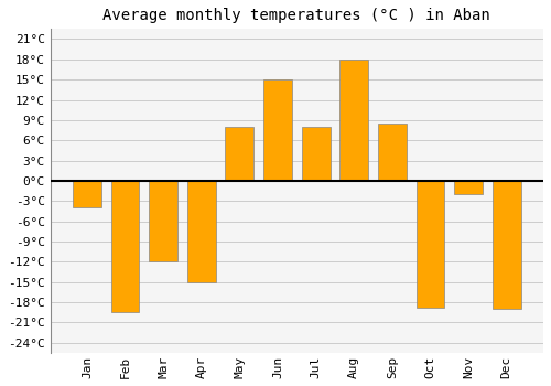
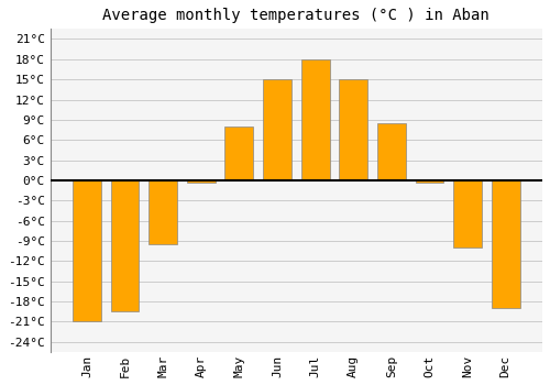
Jan: -4.0°C -> -21.0°C
Mar: -12.0°C -> -9.5°C
Apr: -15.0°C -> -0.3°C
Jul: 8.0°C -> 18.0°C
Aug: 18.0°C -> 15.0°C
Oct: -18.8°C -> -0.3°C
Nov: -2.0°C -> -10.0°C
